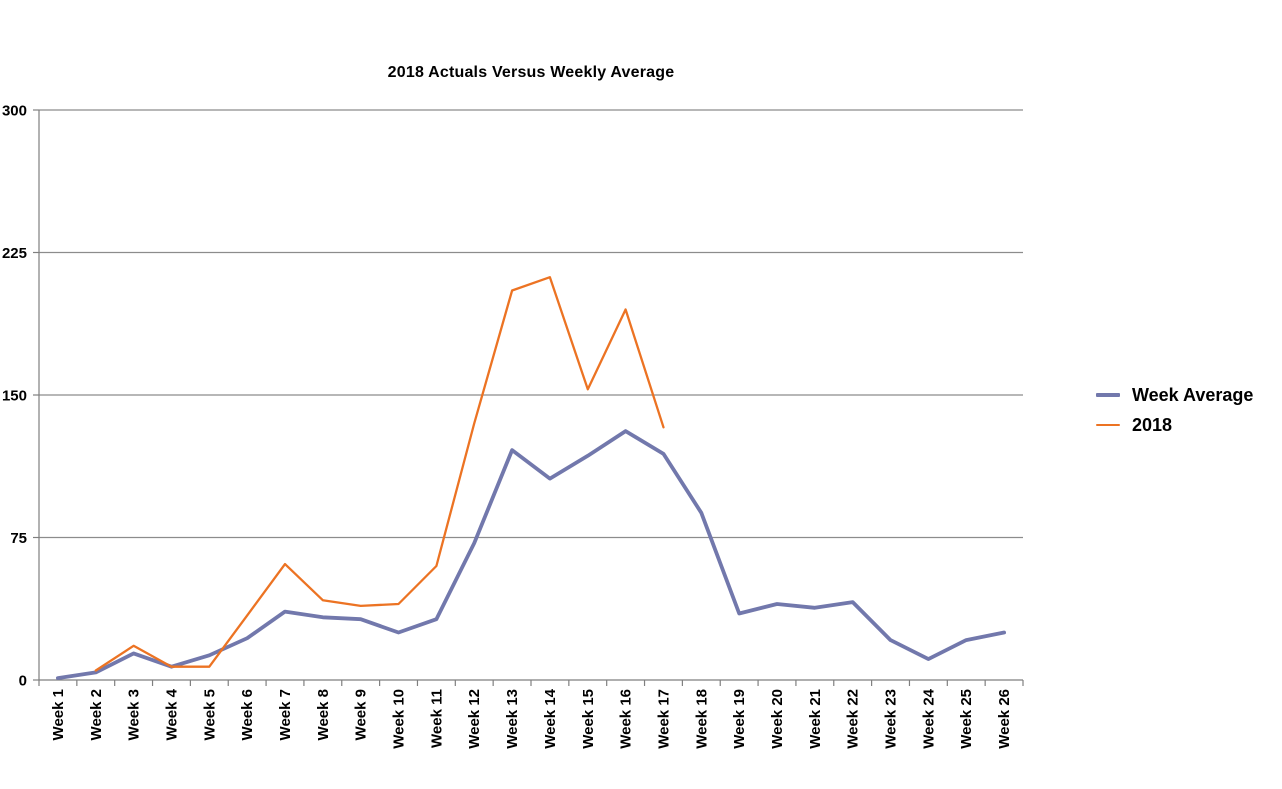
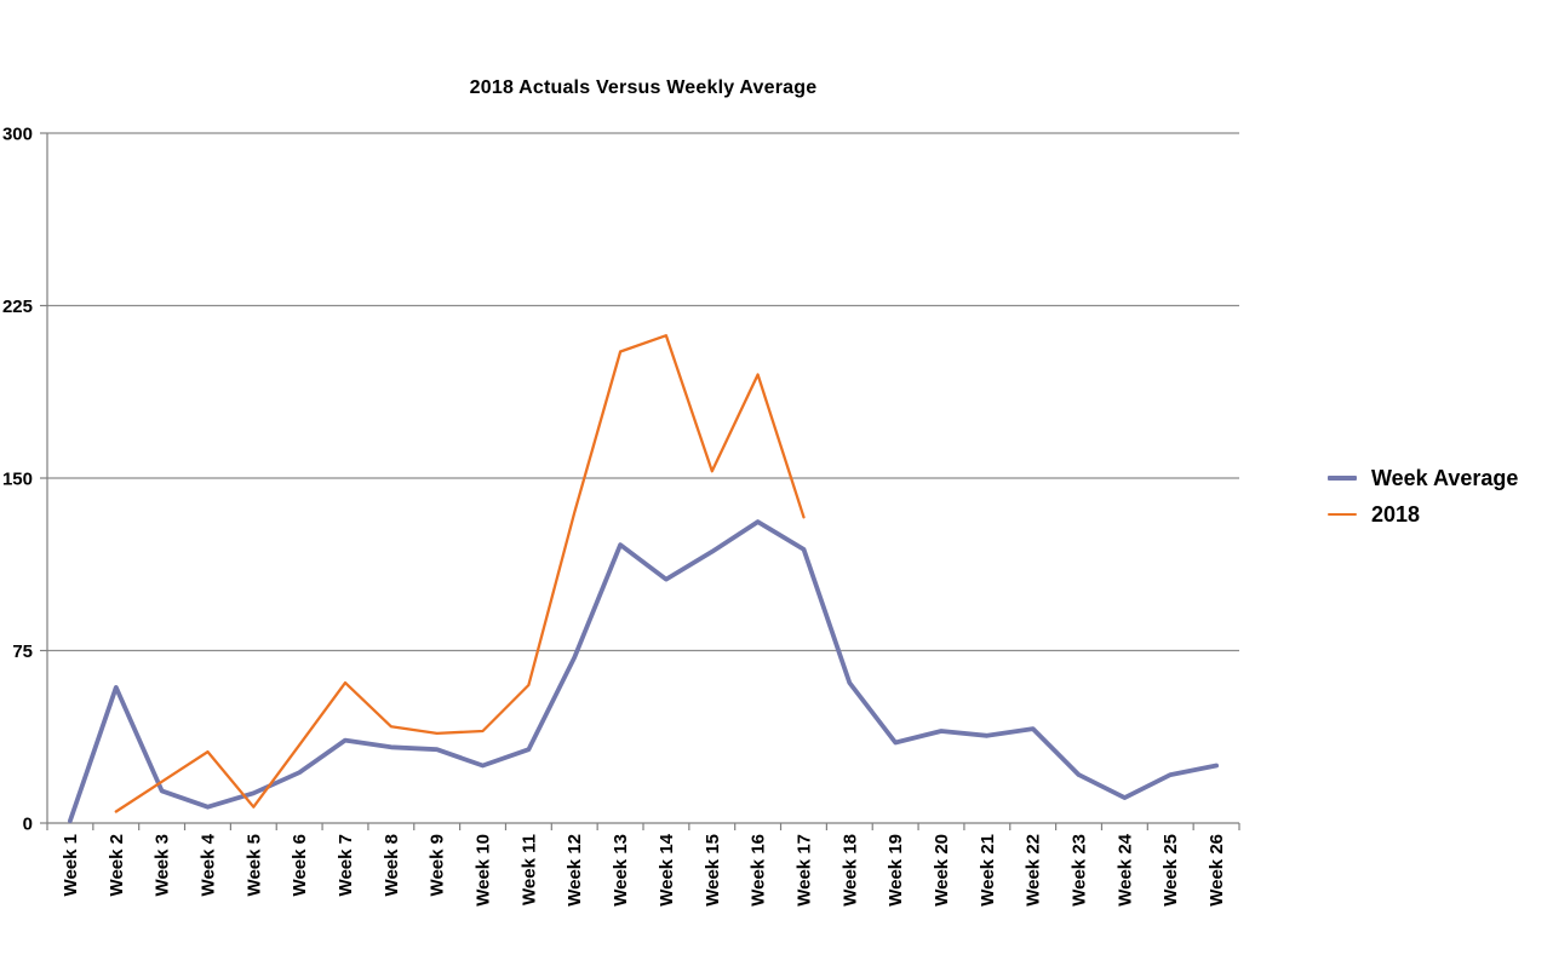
Week Average/Week 2: 4 -> 59
2018/Week 4: 7 -> 31
Week Average/Week 18: 88 -> 61
